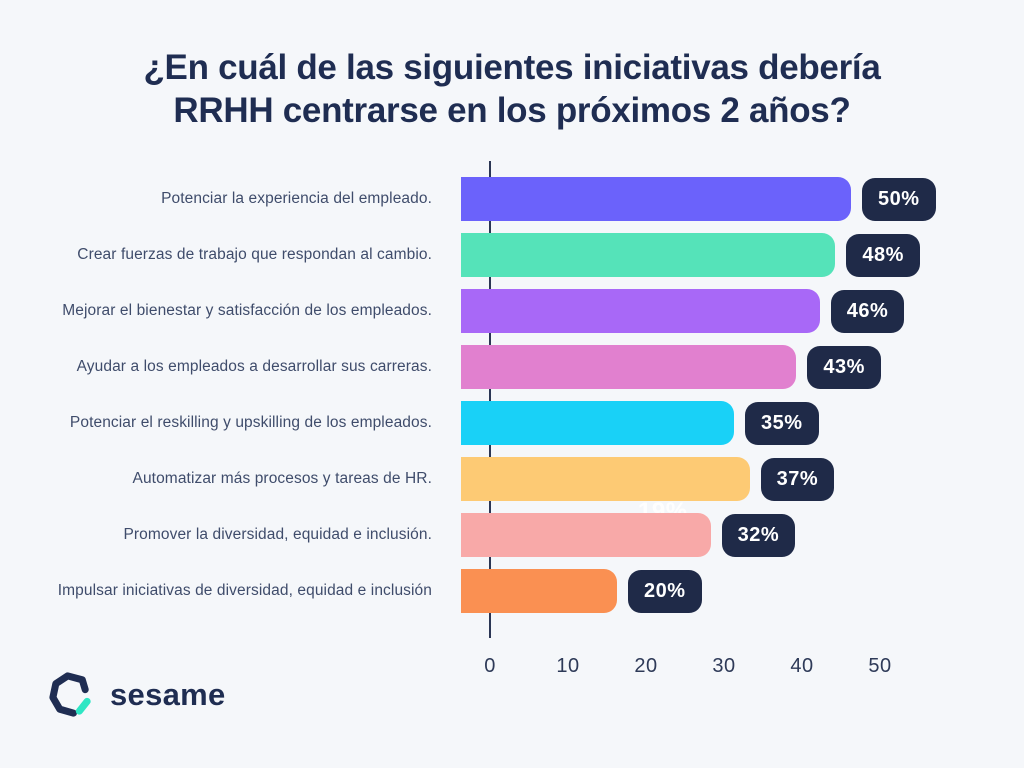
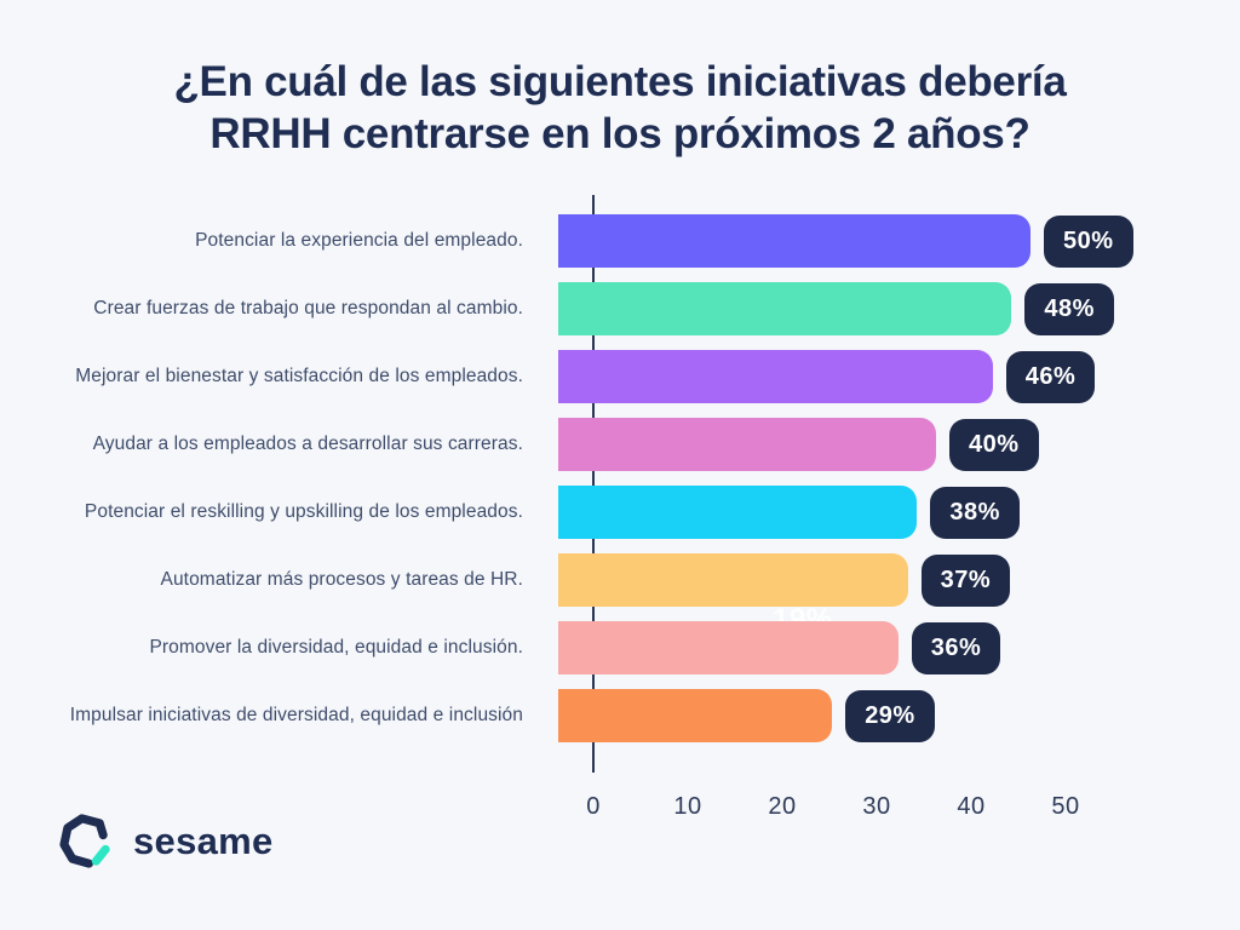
Ayudar a los empleados a desarrollar sus carreras.: 43% -> 40%
Potenciar el reskilling y upskilling de los empleados.: 35% -> 38%
Promover la diversidad, equidad e inclusión.: 32% -> 36%
Impulsar iniciativas de diversidad, equidad e inclusión: 20% -> 29%
